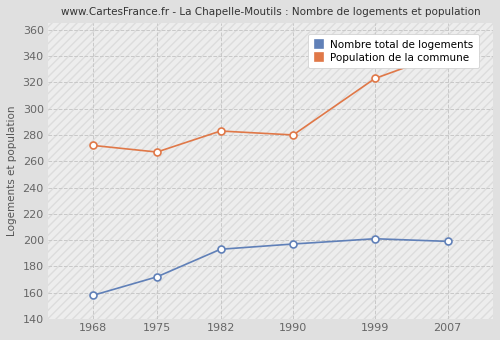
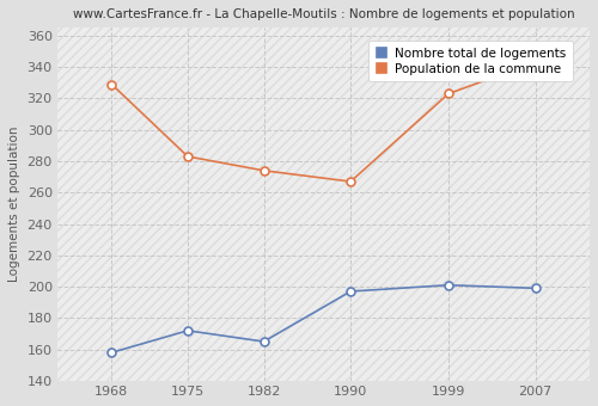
Population de la commune/1968: 272 -> 329
Population de la commune/1975: 267 -> 283
Nombre total de logements/1982: 193 -> 165
Population de la commune/1982: 283 -> 274
Population de la commune/1990: 280 -> 267
